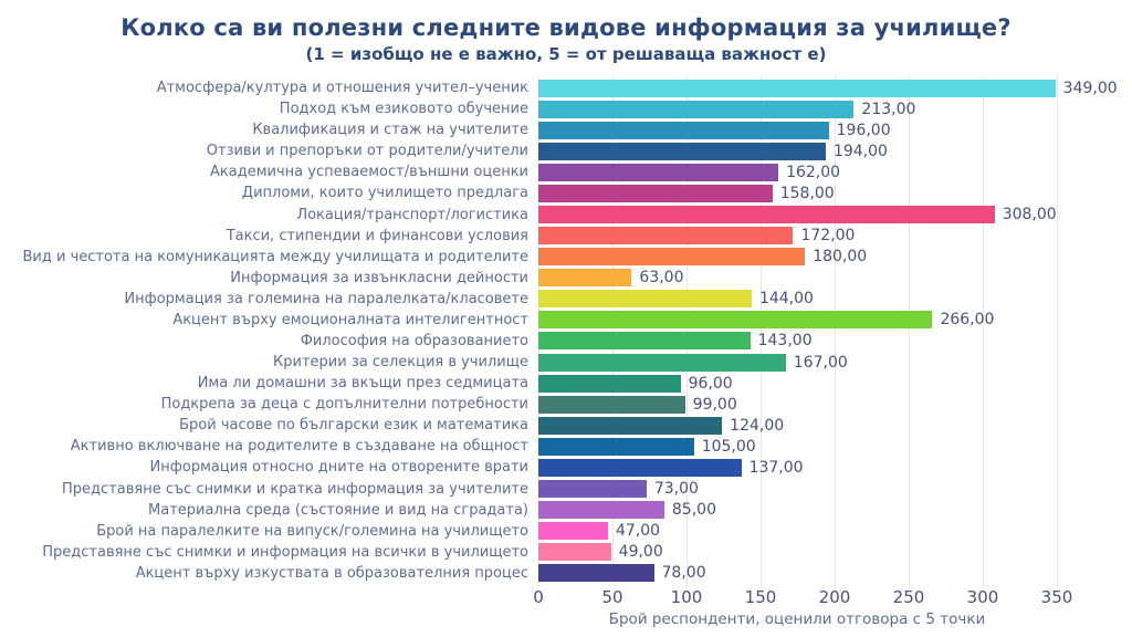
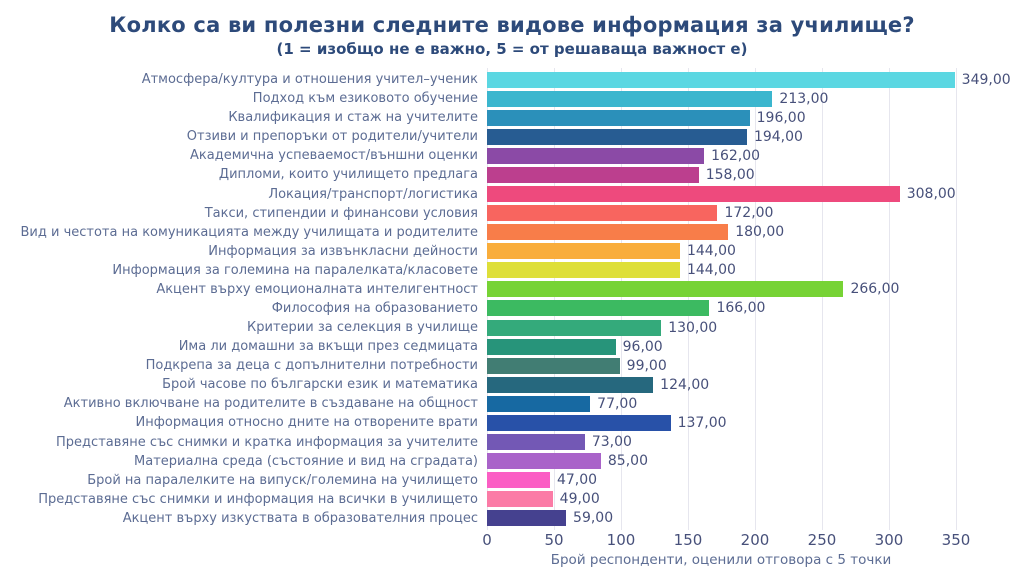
Информация за извънкласни дейности: 63,00 -> 144,00
Философия на образованието: 143,00 -> 166,00
Критерии за селекция в училище: 167,00 -> 130,00
Активно включване на родителите в създаване на общност: 105,00 -> 77,00
Акцент върху изкуствата в образователния процес: 78,00 -> 59,00
